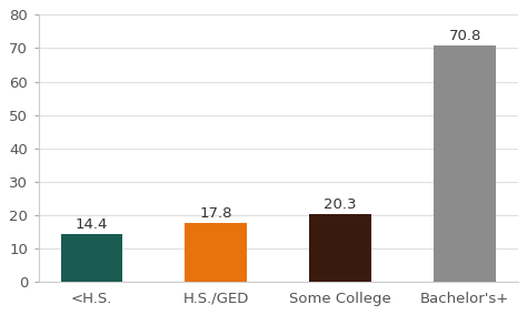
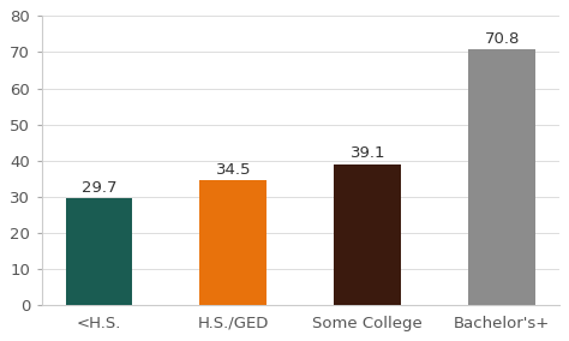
<H.S.: 14.4 -> 29.7
H.S./GED: 17.8 -> 34.5
Some College: 20.3 -> 39.1
